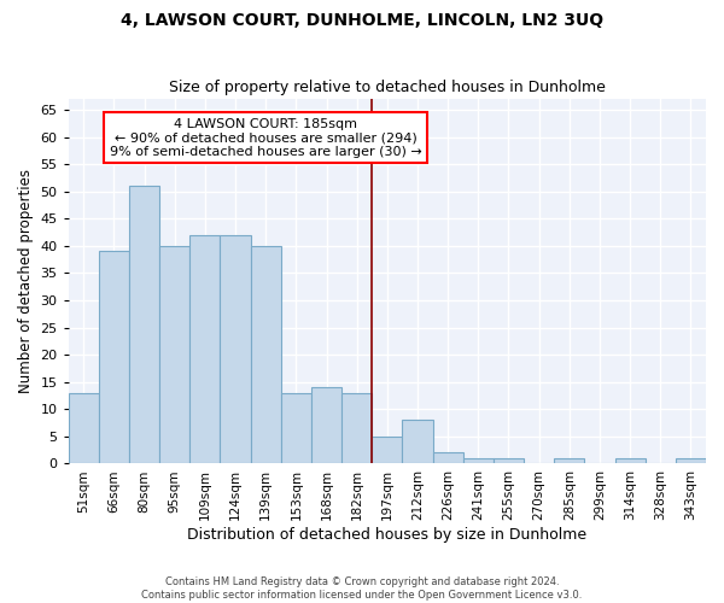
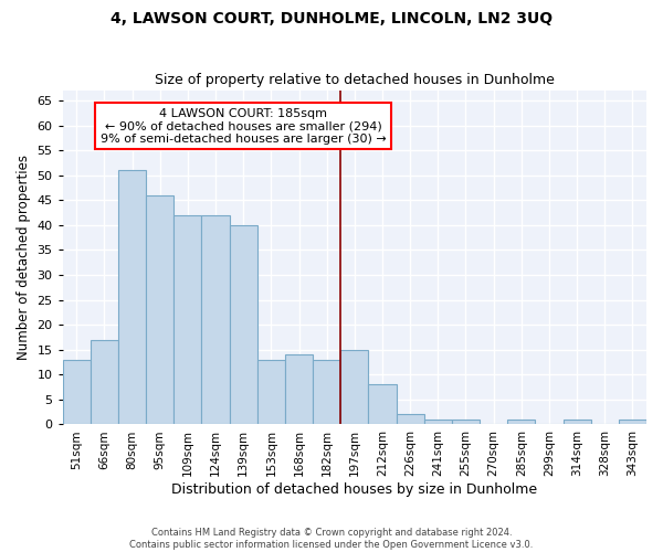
66sqm: 39 -> 17
95sqm: 40 -> 46
197sqm: 5 -> 15
